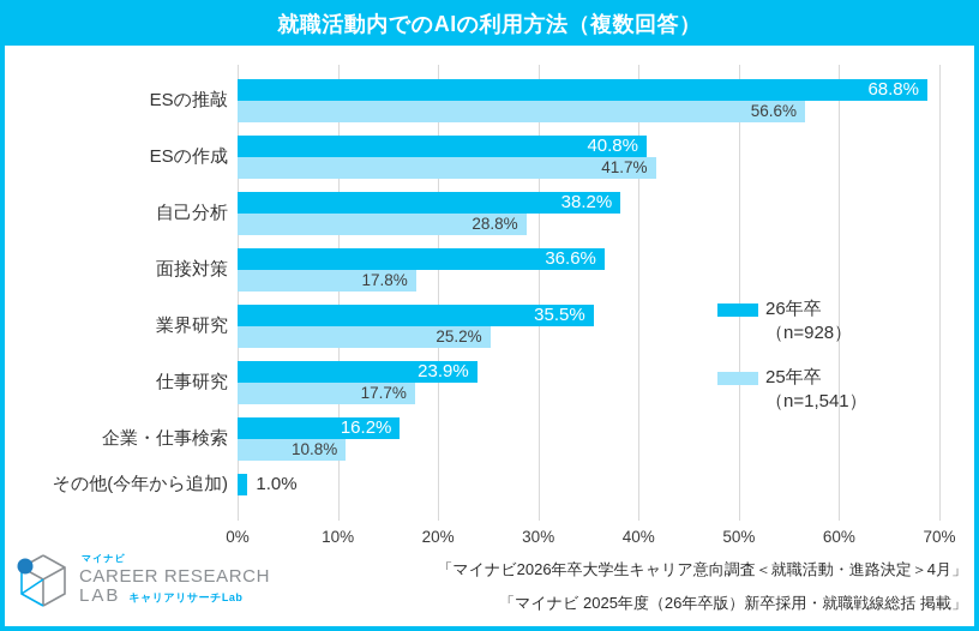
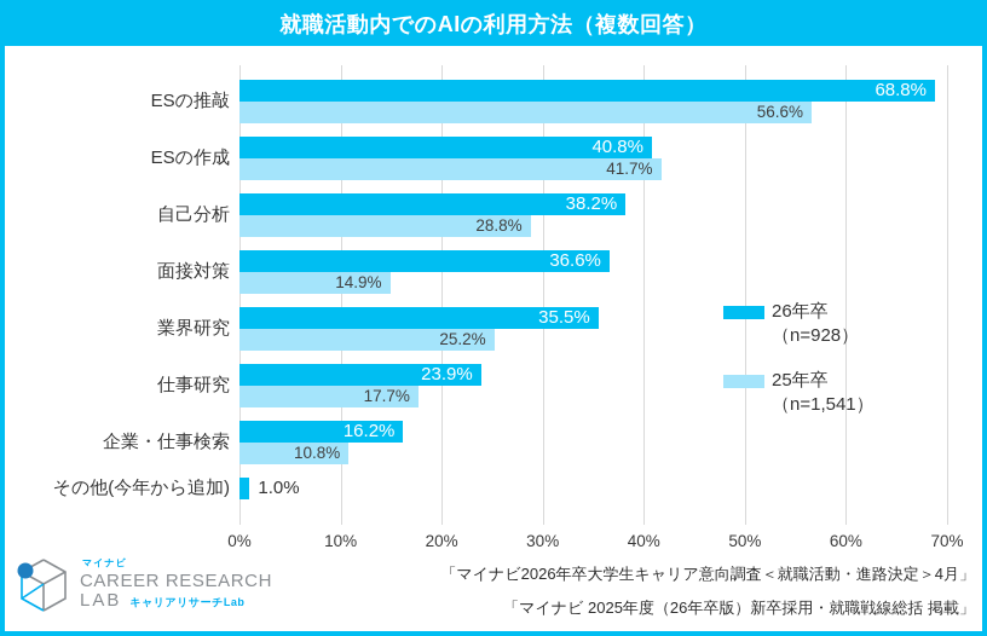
25年卒（n=1,541）/面接対策: 17.8% -> 14.9%
